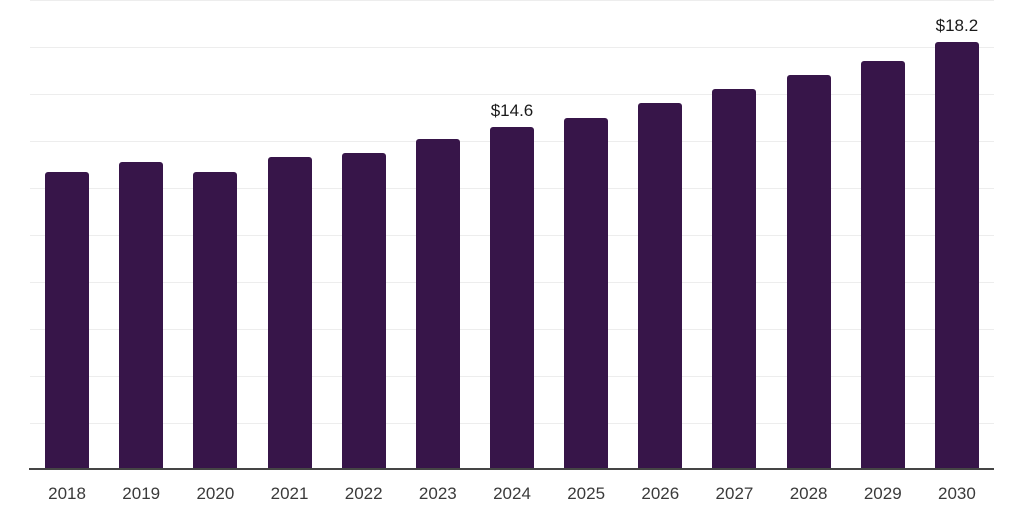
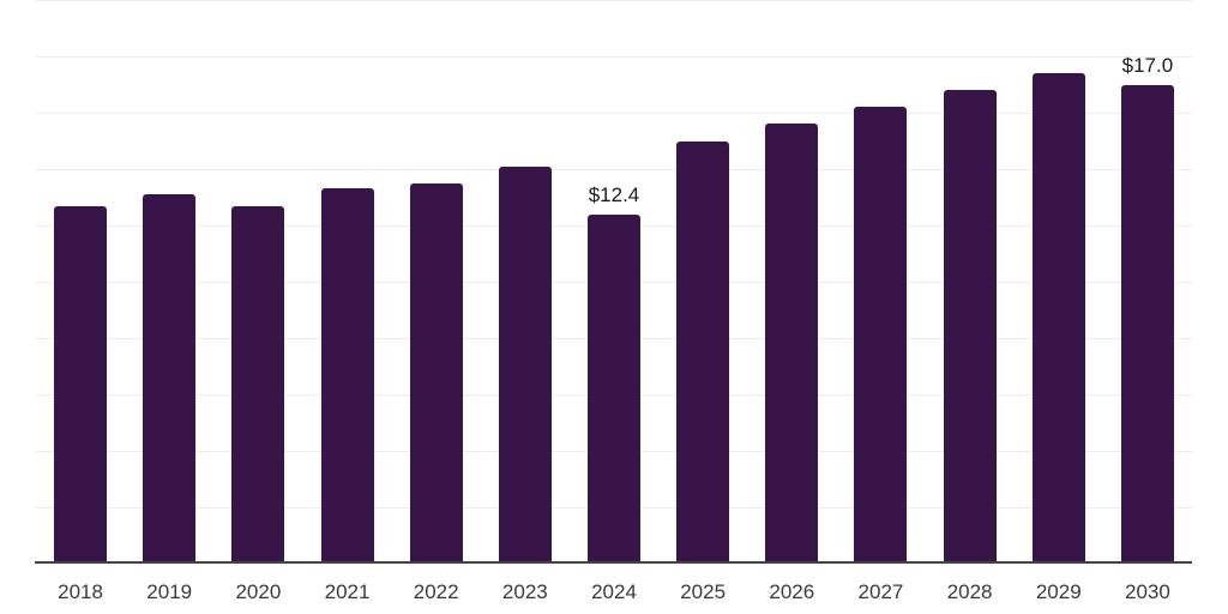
2024: $14.6 -> $12.4
2030: $18.2 -> $17.0
